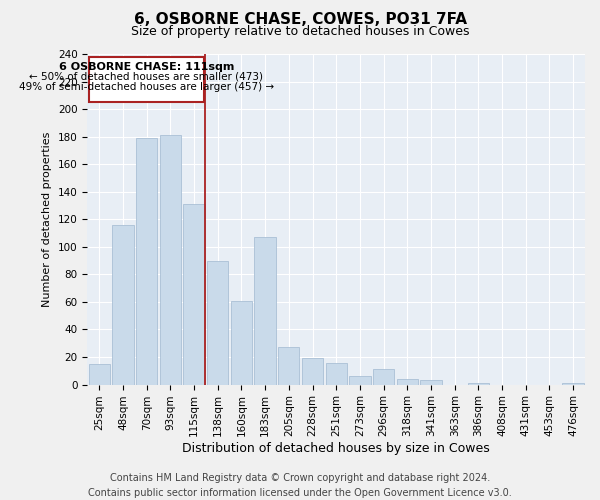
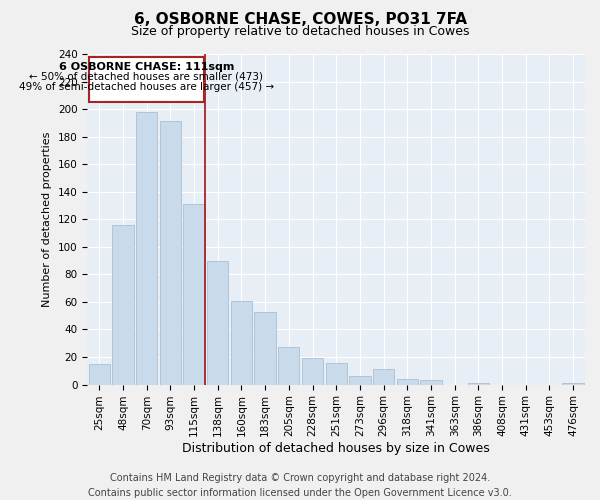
70sqm: 179 -> 198
93sqm: 181 -> 191
183sqm: 107 -> 53
